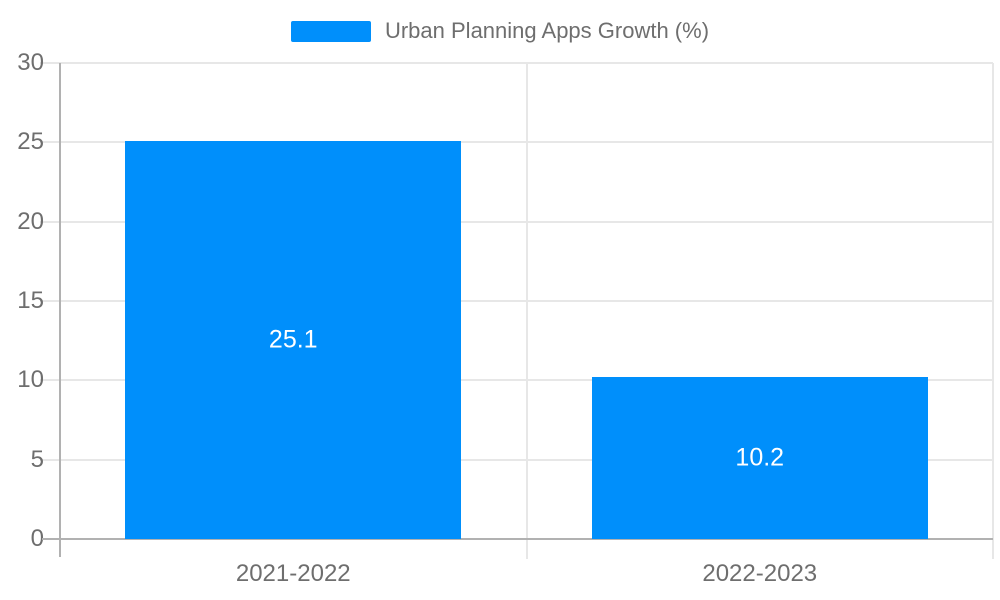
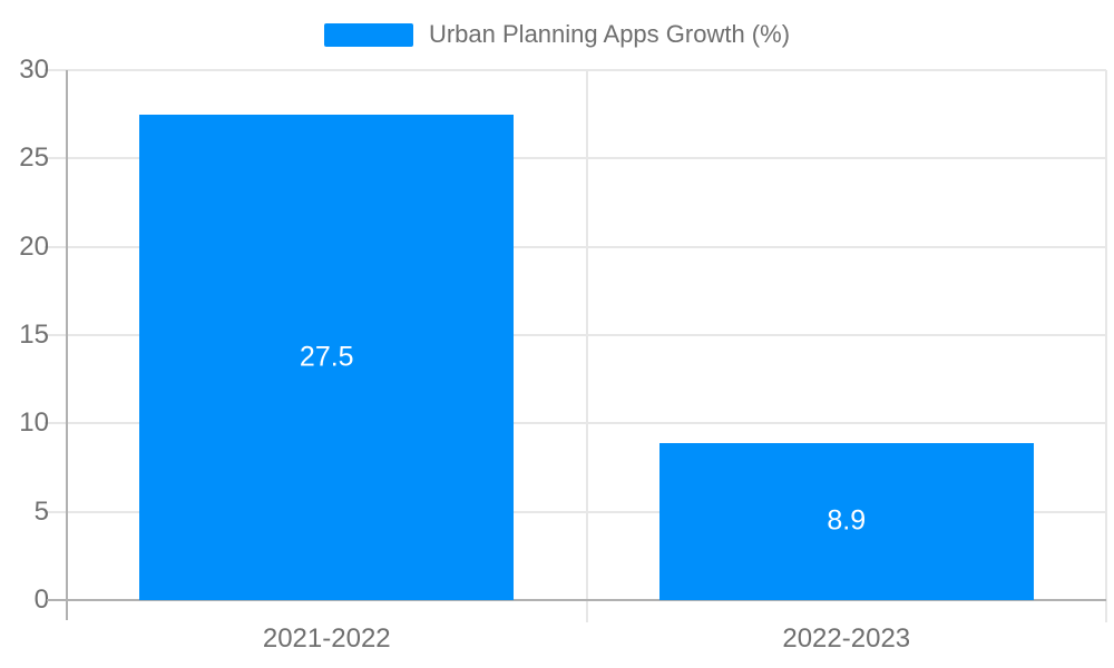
2021-2022: 25.1 -> 27.5
2022-2023: 10.2 -> 8.9
